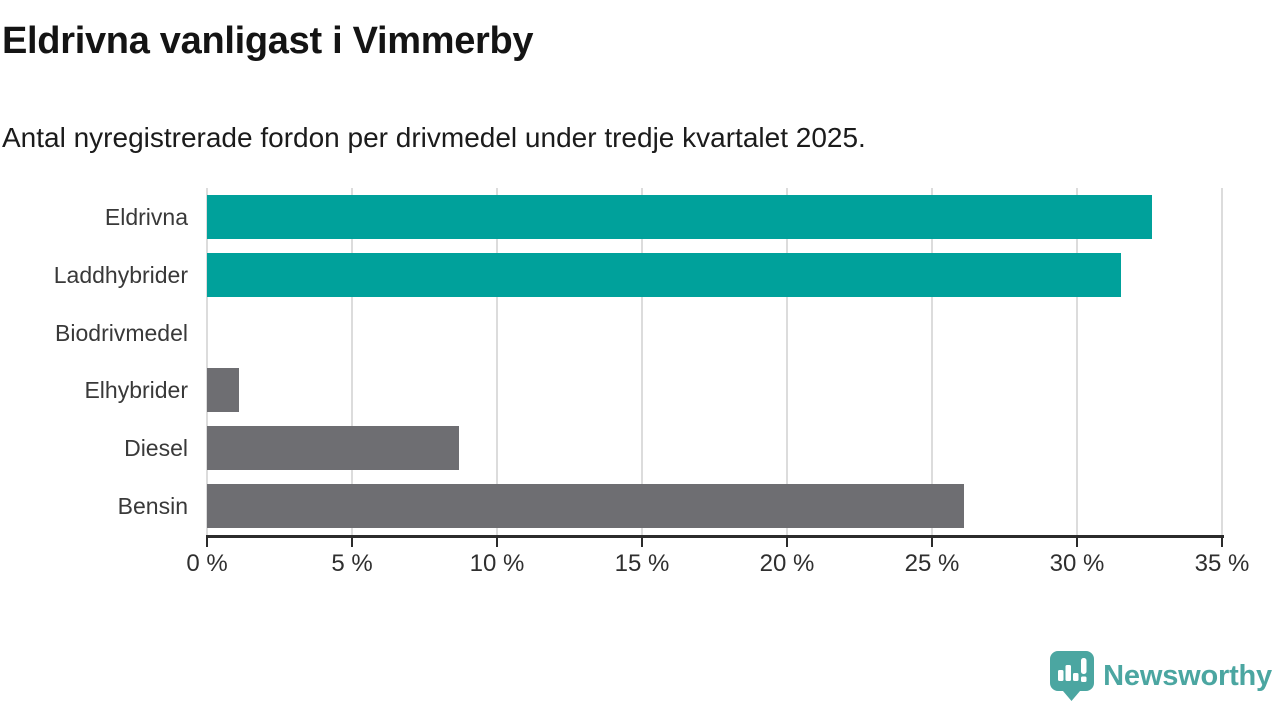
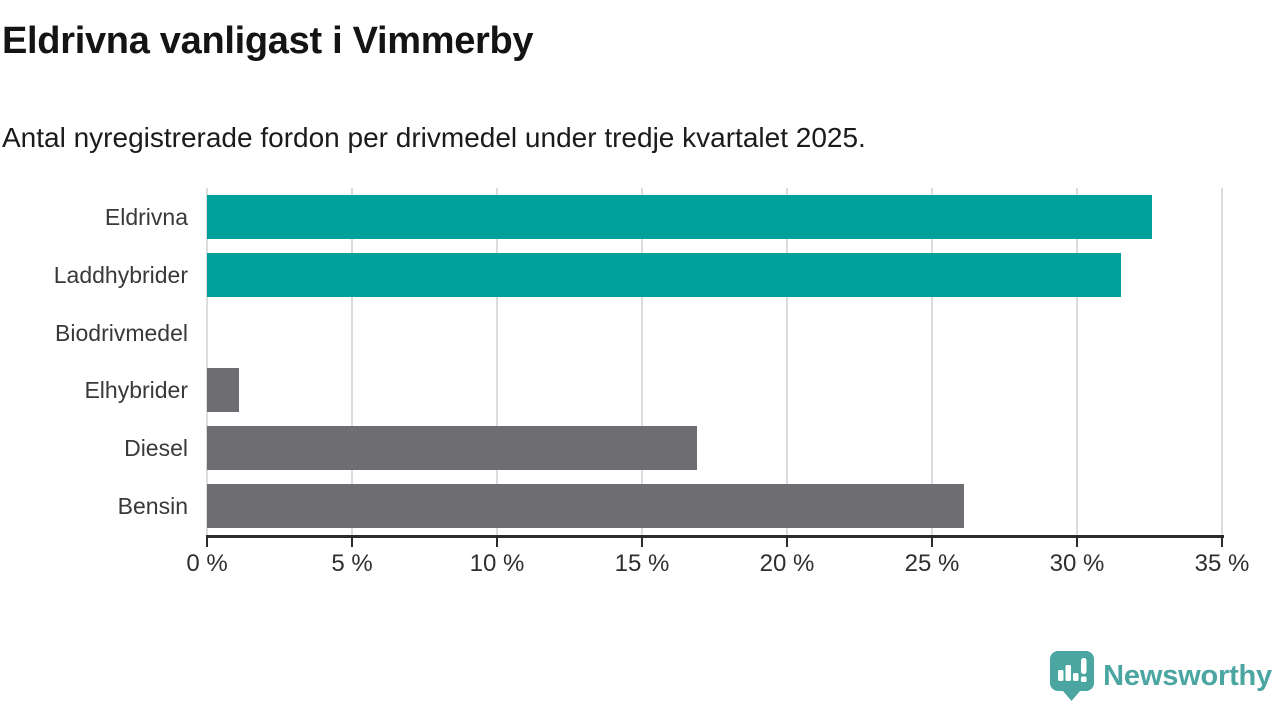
Diesel: 8.7% -> 16.9%
